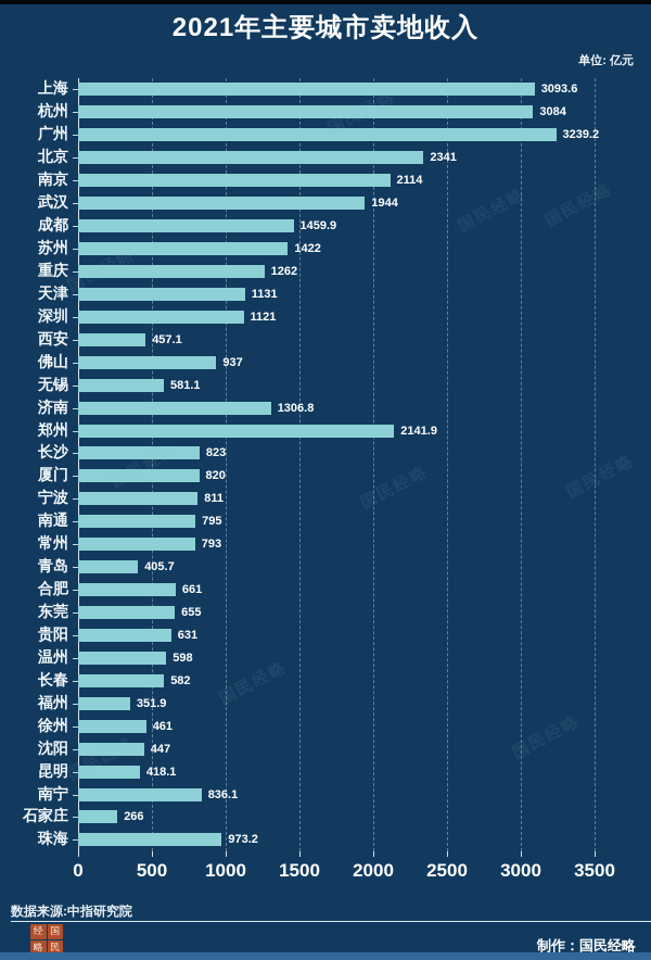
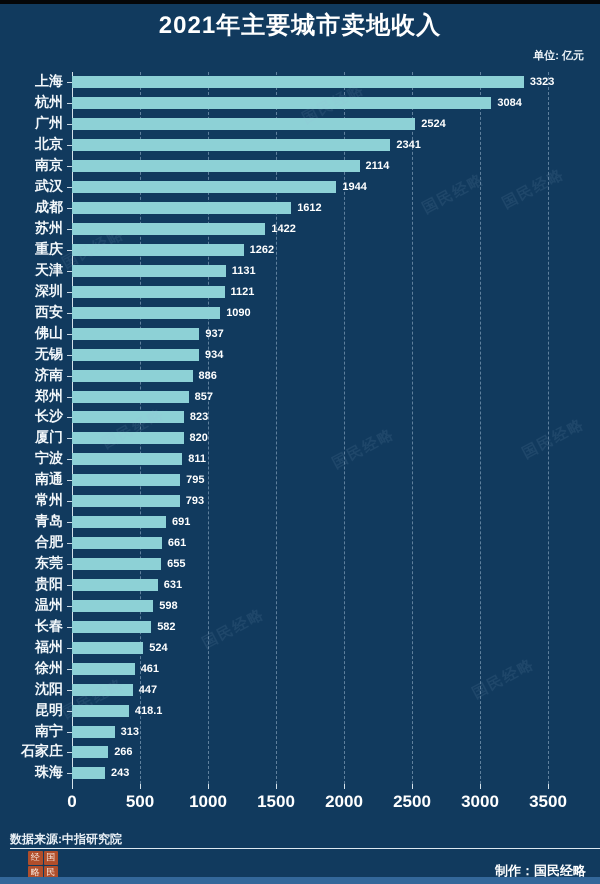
上海: 3093.6 -> 3323
广州: 3239.2 -> 2524
成都: 1459.9 -> 1612
西安: 457.1 -> 1090
无锡: 581.1 -> 934
济南: 1306.8 -> 886
郑州: 2141.9 -> 857
青岛: 405.7 -> 691
福州: 351.9 -> 524
南宁: 836.1 -> 313
珠海: 973.2 -> 243
